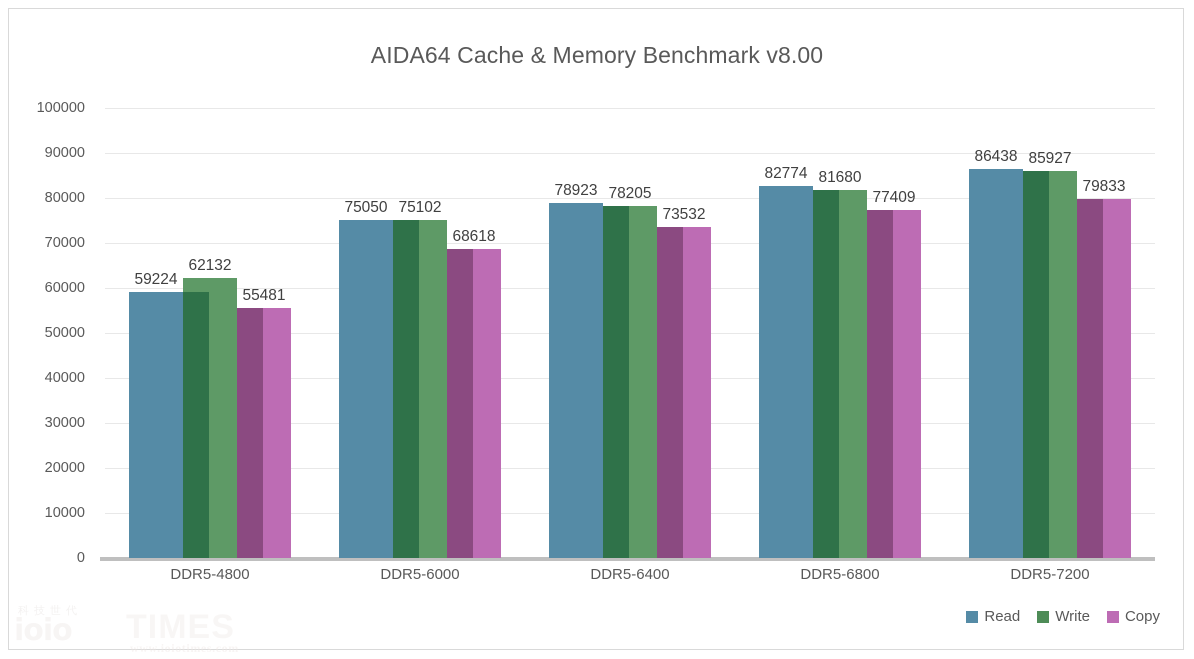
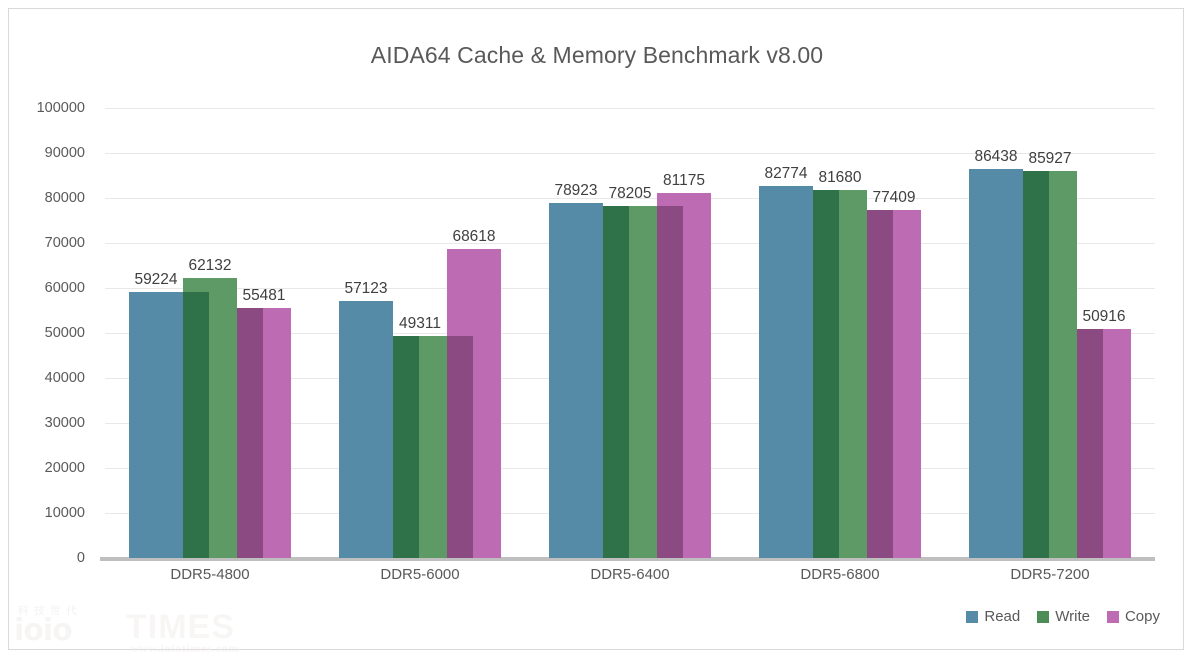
Read/DDR5-6000: 75050 -> 57123
Write/DDR5-6000: 75102 -> 49311
Copy/DDR5-6400: 73532 -> 81175
Copy/DDR5-7200: 79833 -> 50916
